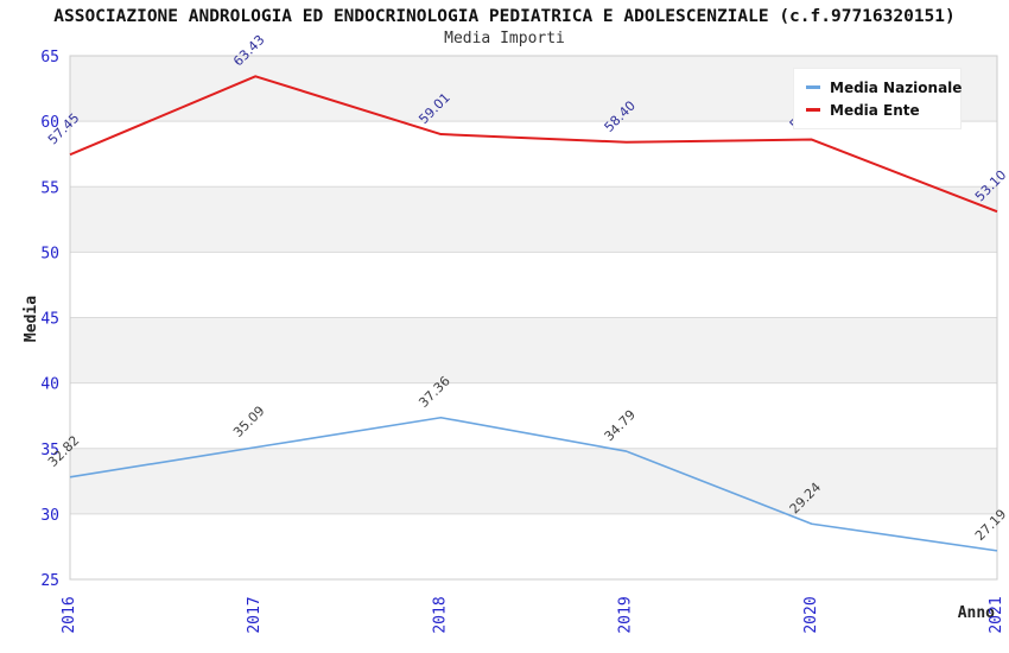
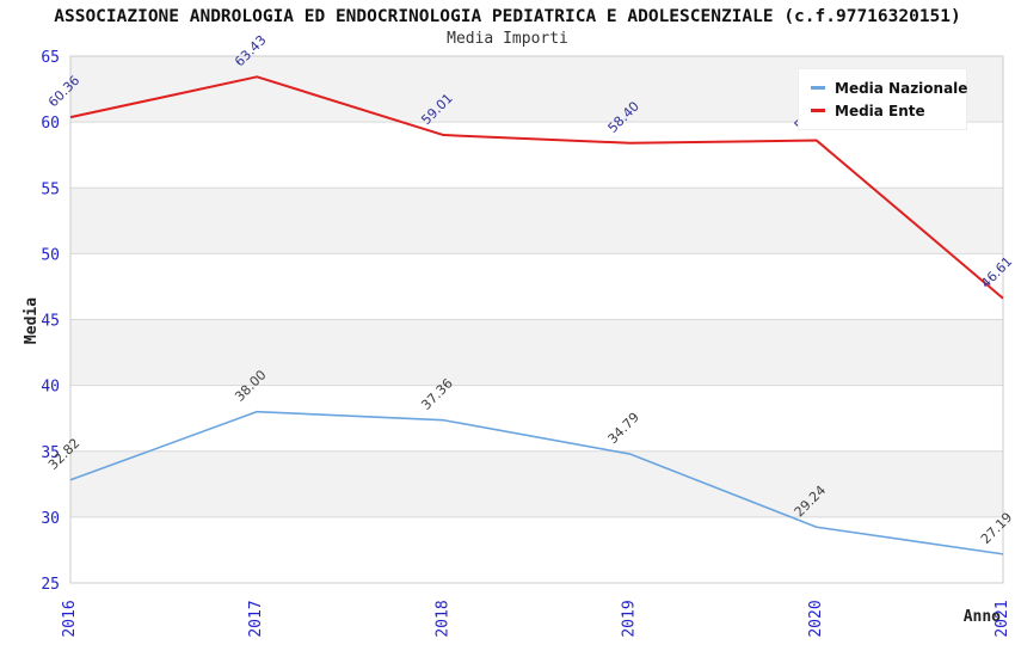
Media Ente/2016: 57.45 -> 60.36
Media Nazionale/2017: 35.09 -> 38.00
Media Ente/2021: 53.10 -> 46.61
